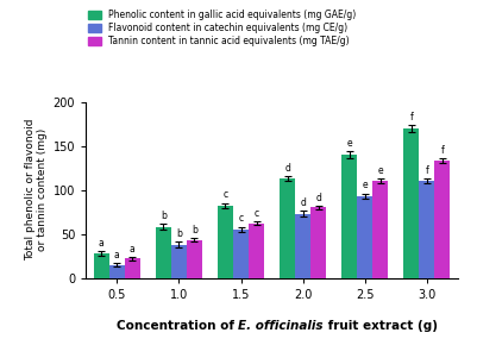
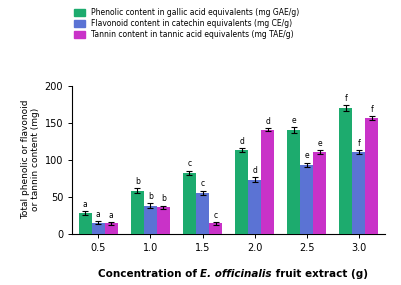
Tannin content in tannic acid equivalents (mg TAE/g)/0.5: 22 -> 14
Tannin content in tannic acid equivalents (mg TAE/g)/1.0: 43 -> 36
Tannin content in tannic acid equivalents (mg TAE/g)/1.5: 62 -> 14
Tannin content in tannic acid equivalents (mg TAE/g)/2.0: 80 -> 140
Tannin content in tannic acid equivalents (mg TAE/g)/3.0: 133 -> 156
